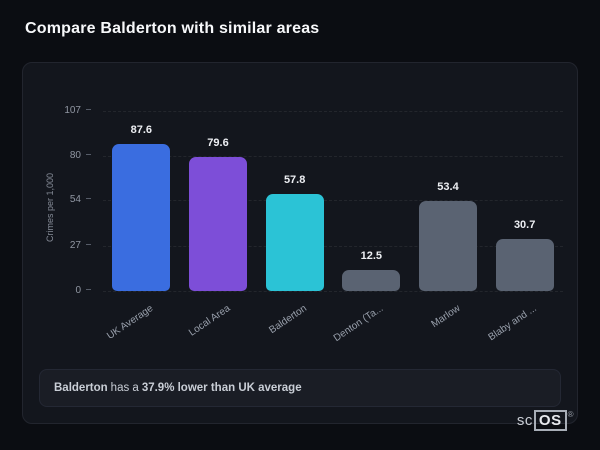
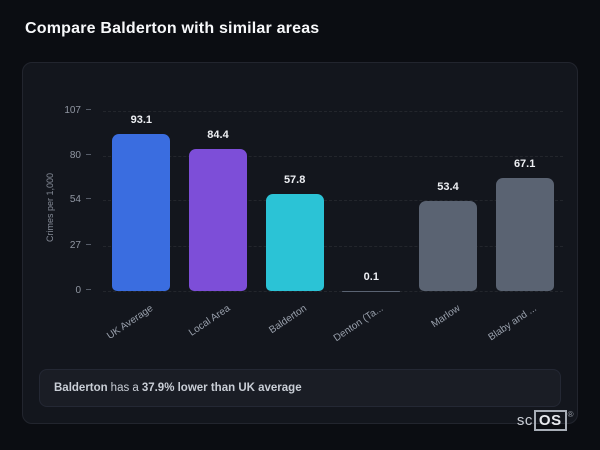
UK Average: 87.6 -> 93.1
Local Area: 79.6 -> 84.4
Denton (Ta...: 12.5 -> 0.1
Blaby and ...: 30.7 -> 67.1
